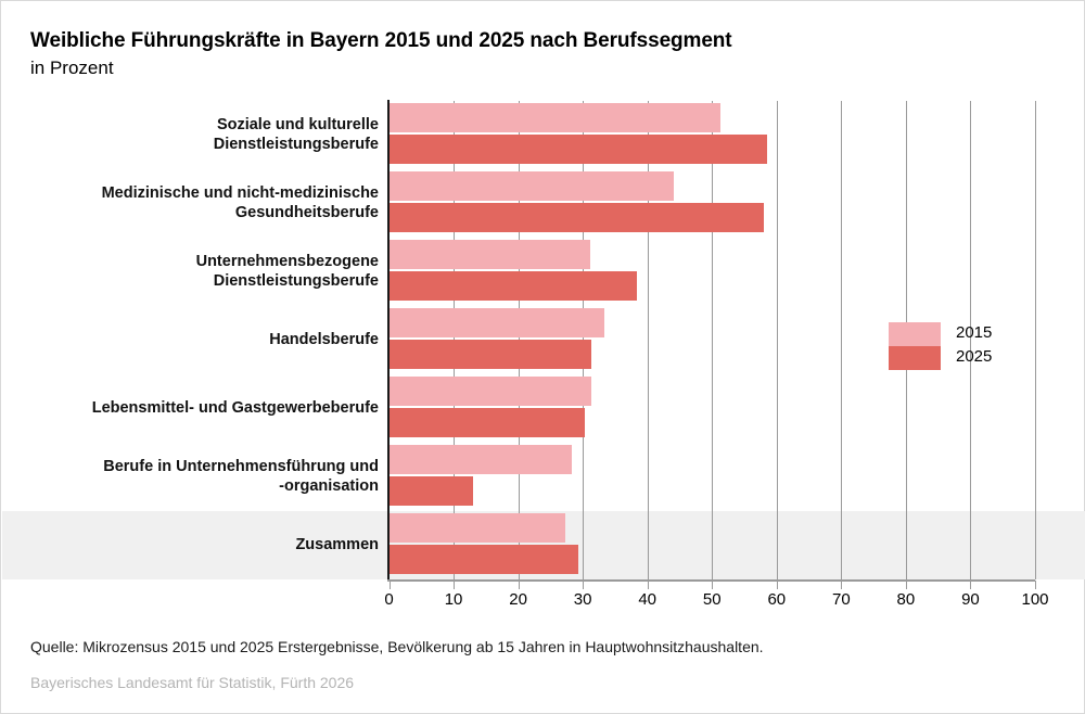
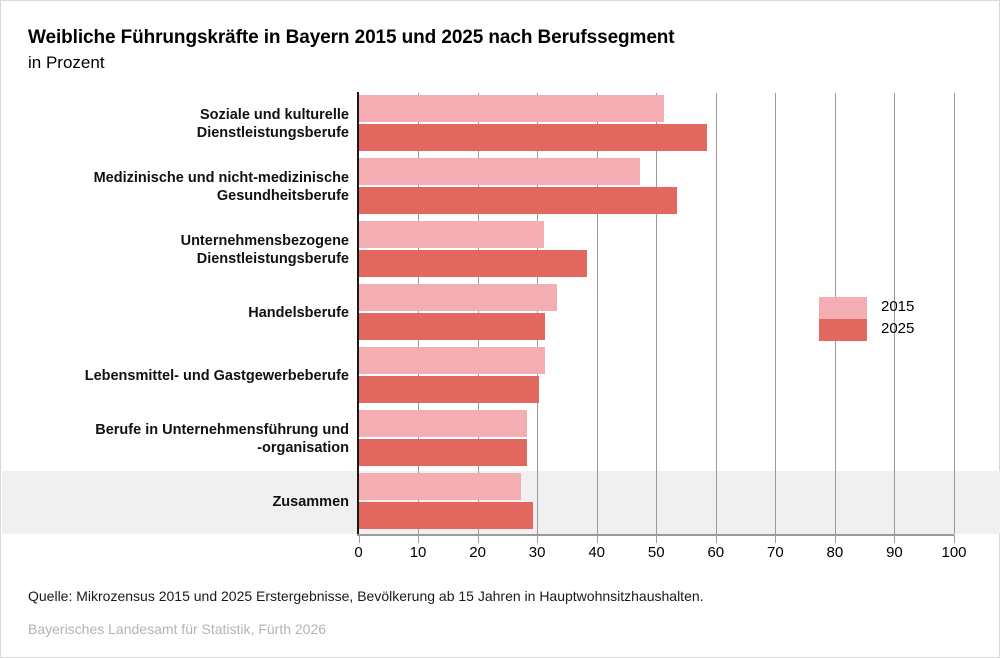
2015/Medizinische und nicht-medizinische Gesundheitsberufe: 44 -> 47
2025/Medizinische und nicht-medizinische Gesundheitsberufe: 58 -> 54
2025/Berufe in Unternehmensführung und -organisation: 13 -> 28
